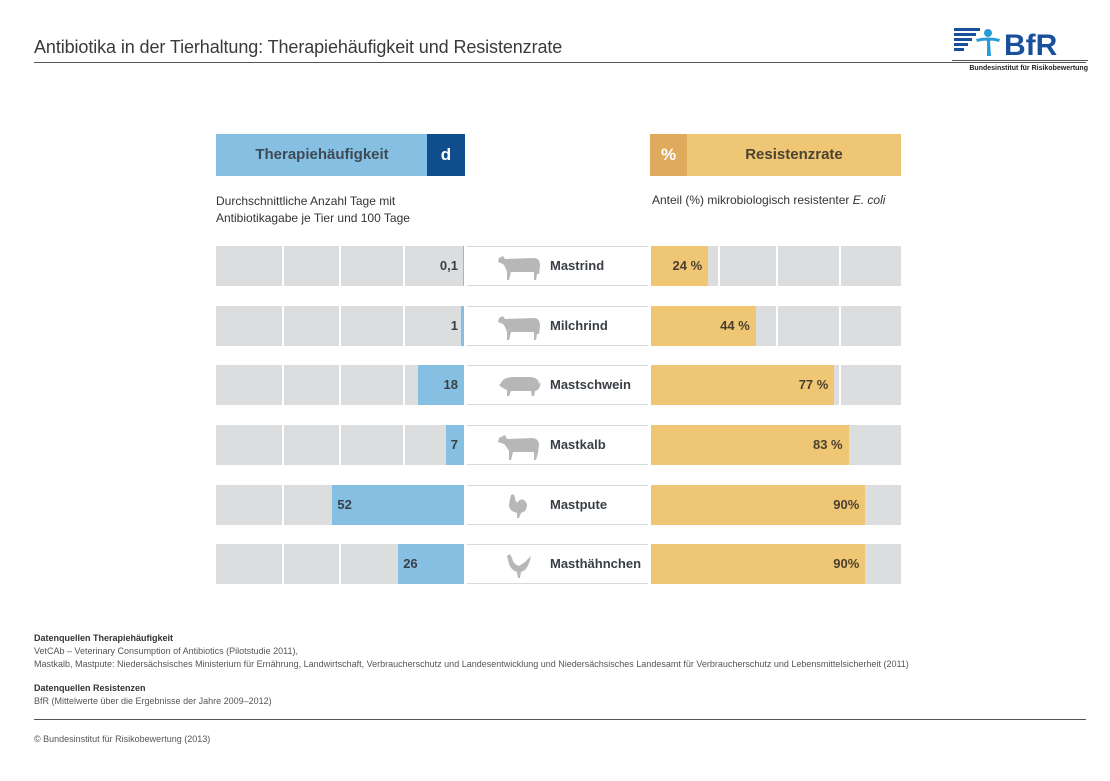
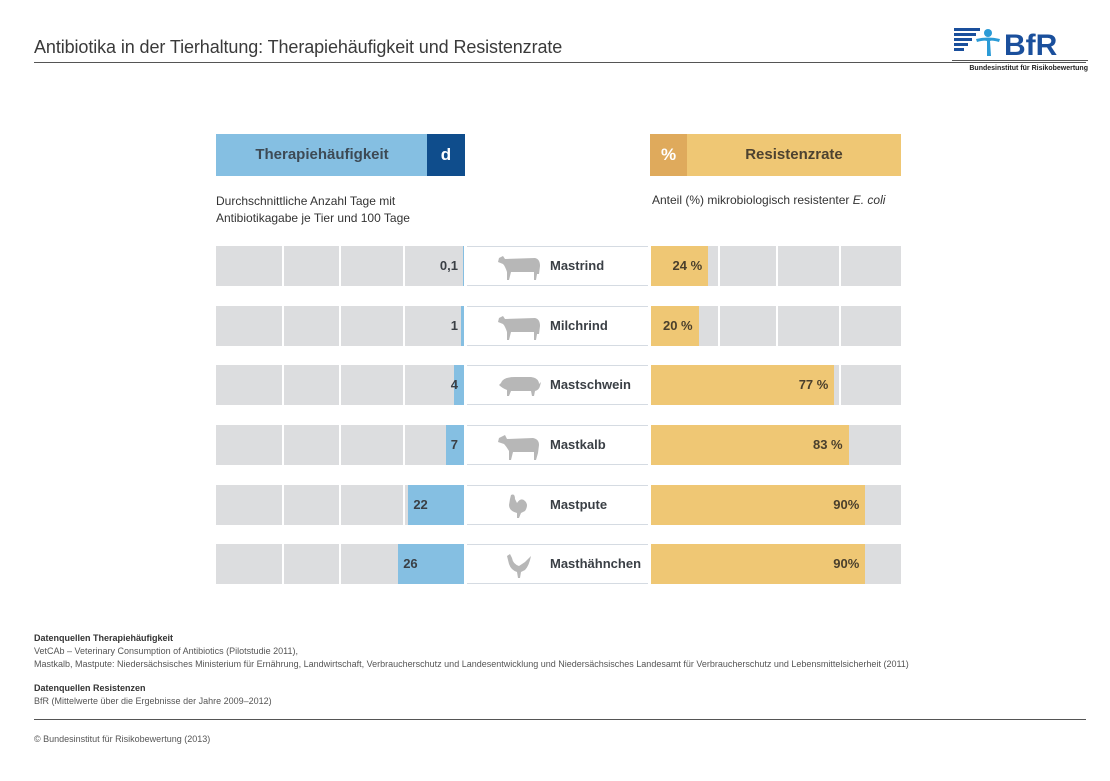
Resistenzrate/Milchrind: 44 -> 20
Therapiehäufigkeit/Mastschwein: 18 -> 4
Therapiehäufigkeit/Mastpute: 52 -> 22
